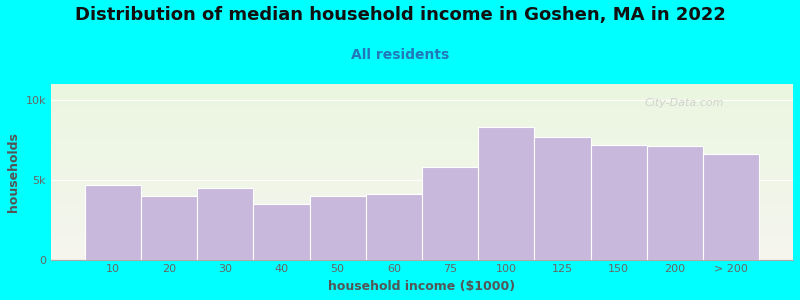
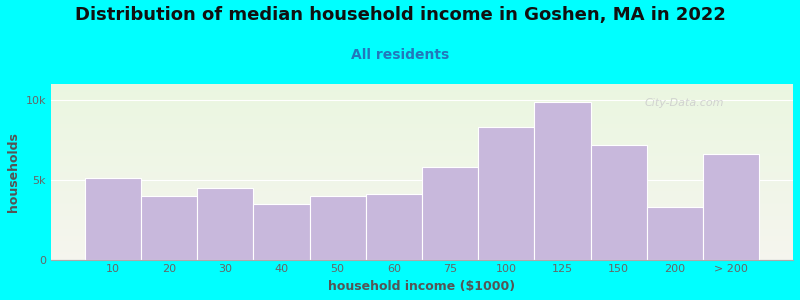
10: 4.7k -> 5.1k
125: 7.7k -> 9.9k
200: 7.1k -> 3.3k
